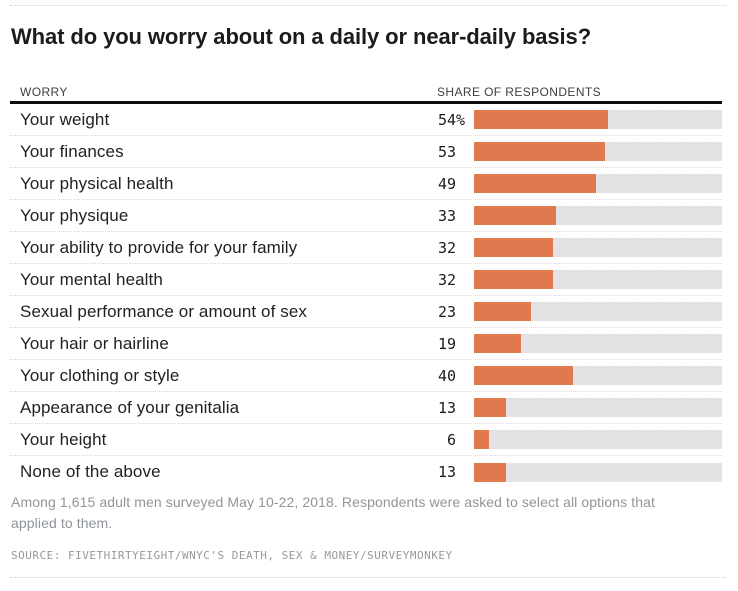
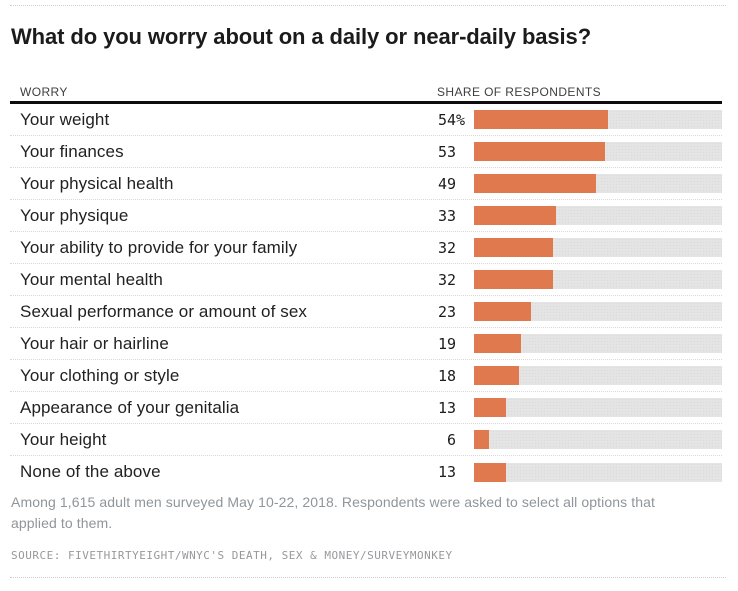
Your clothing or style: 40 -> 18
